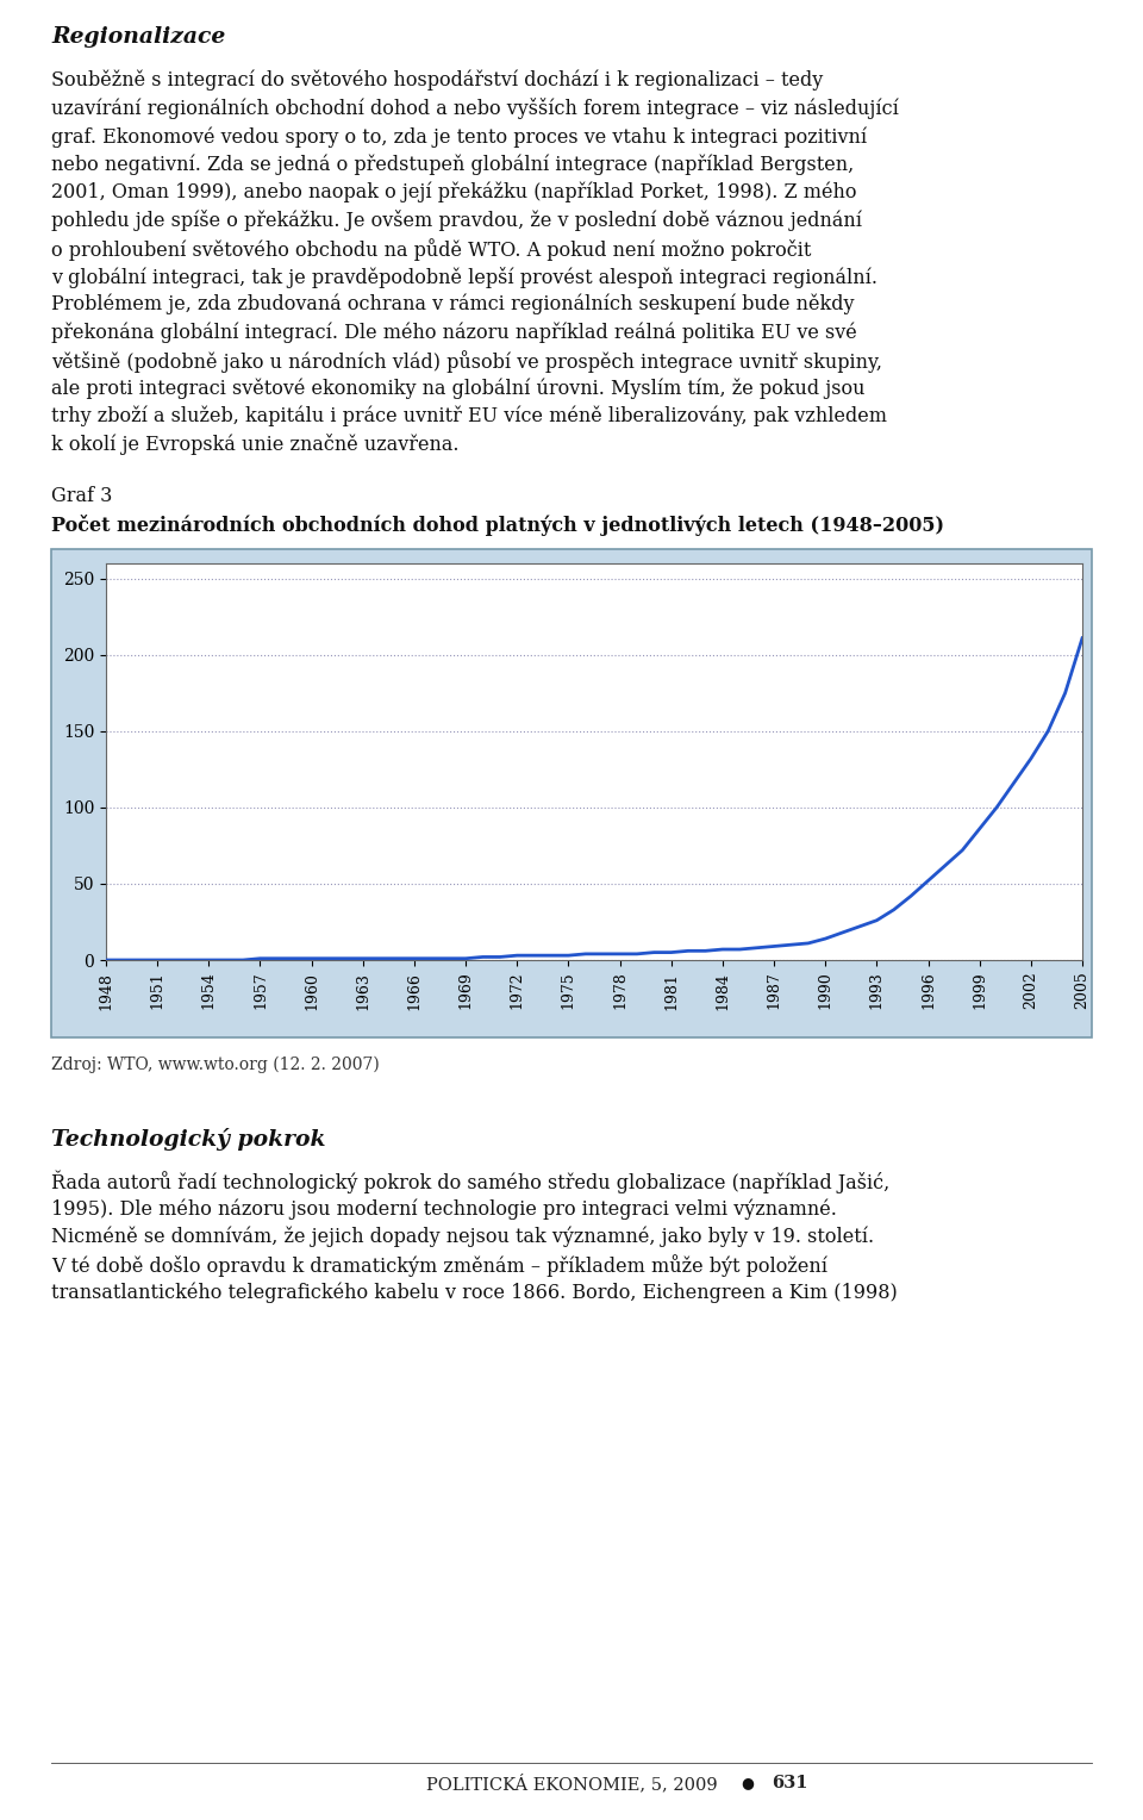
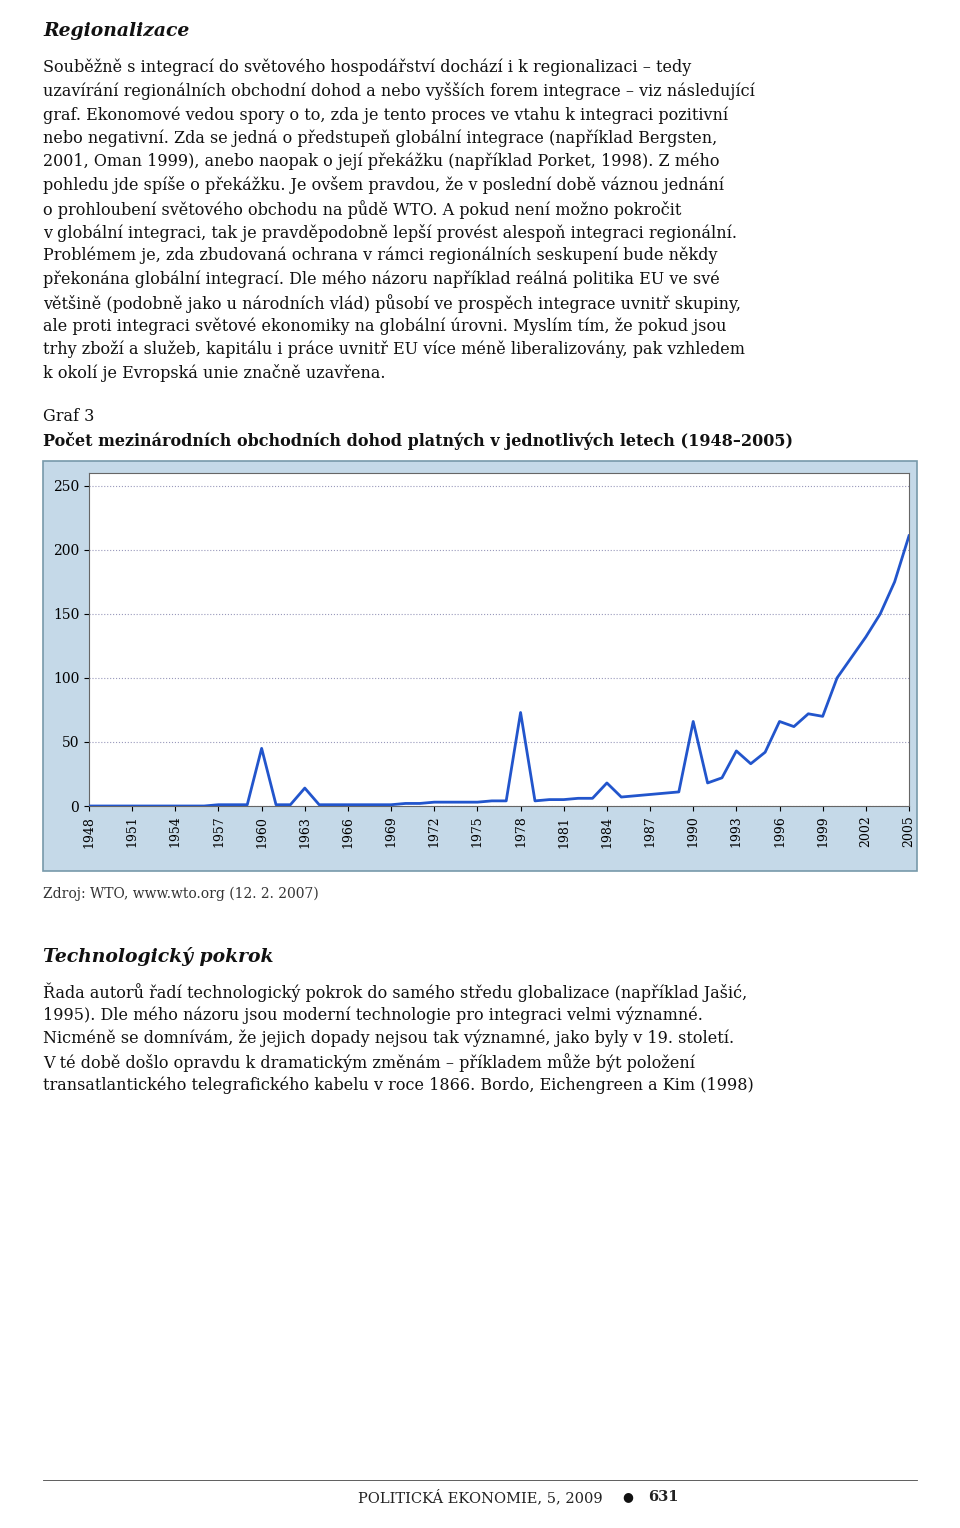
1960: 1 -> 45
1963: 1 -> 14
1978: 4 -> 73
1984: 7 -> 18
1990: 14 -> 66
1993: 26 -> 43
1996: 52 -> 66
1999: 86 -> 70
